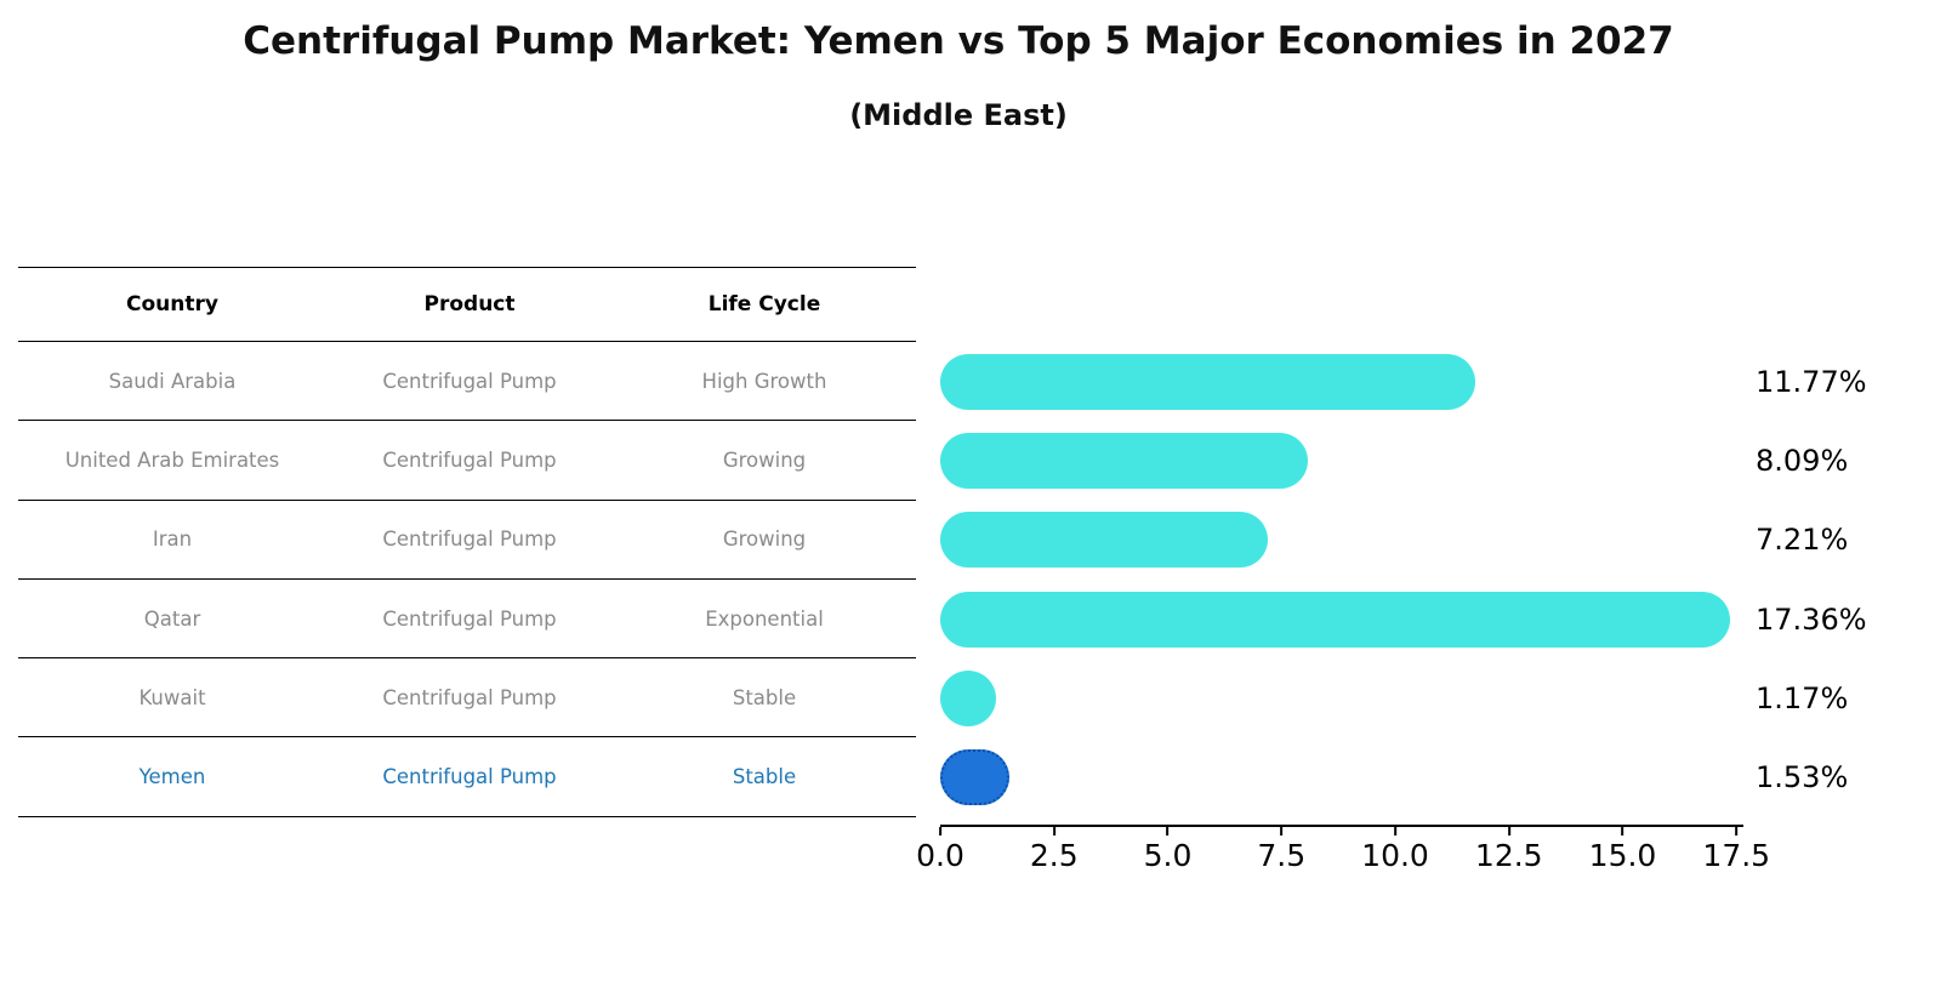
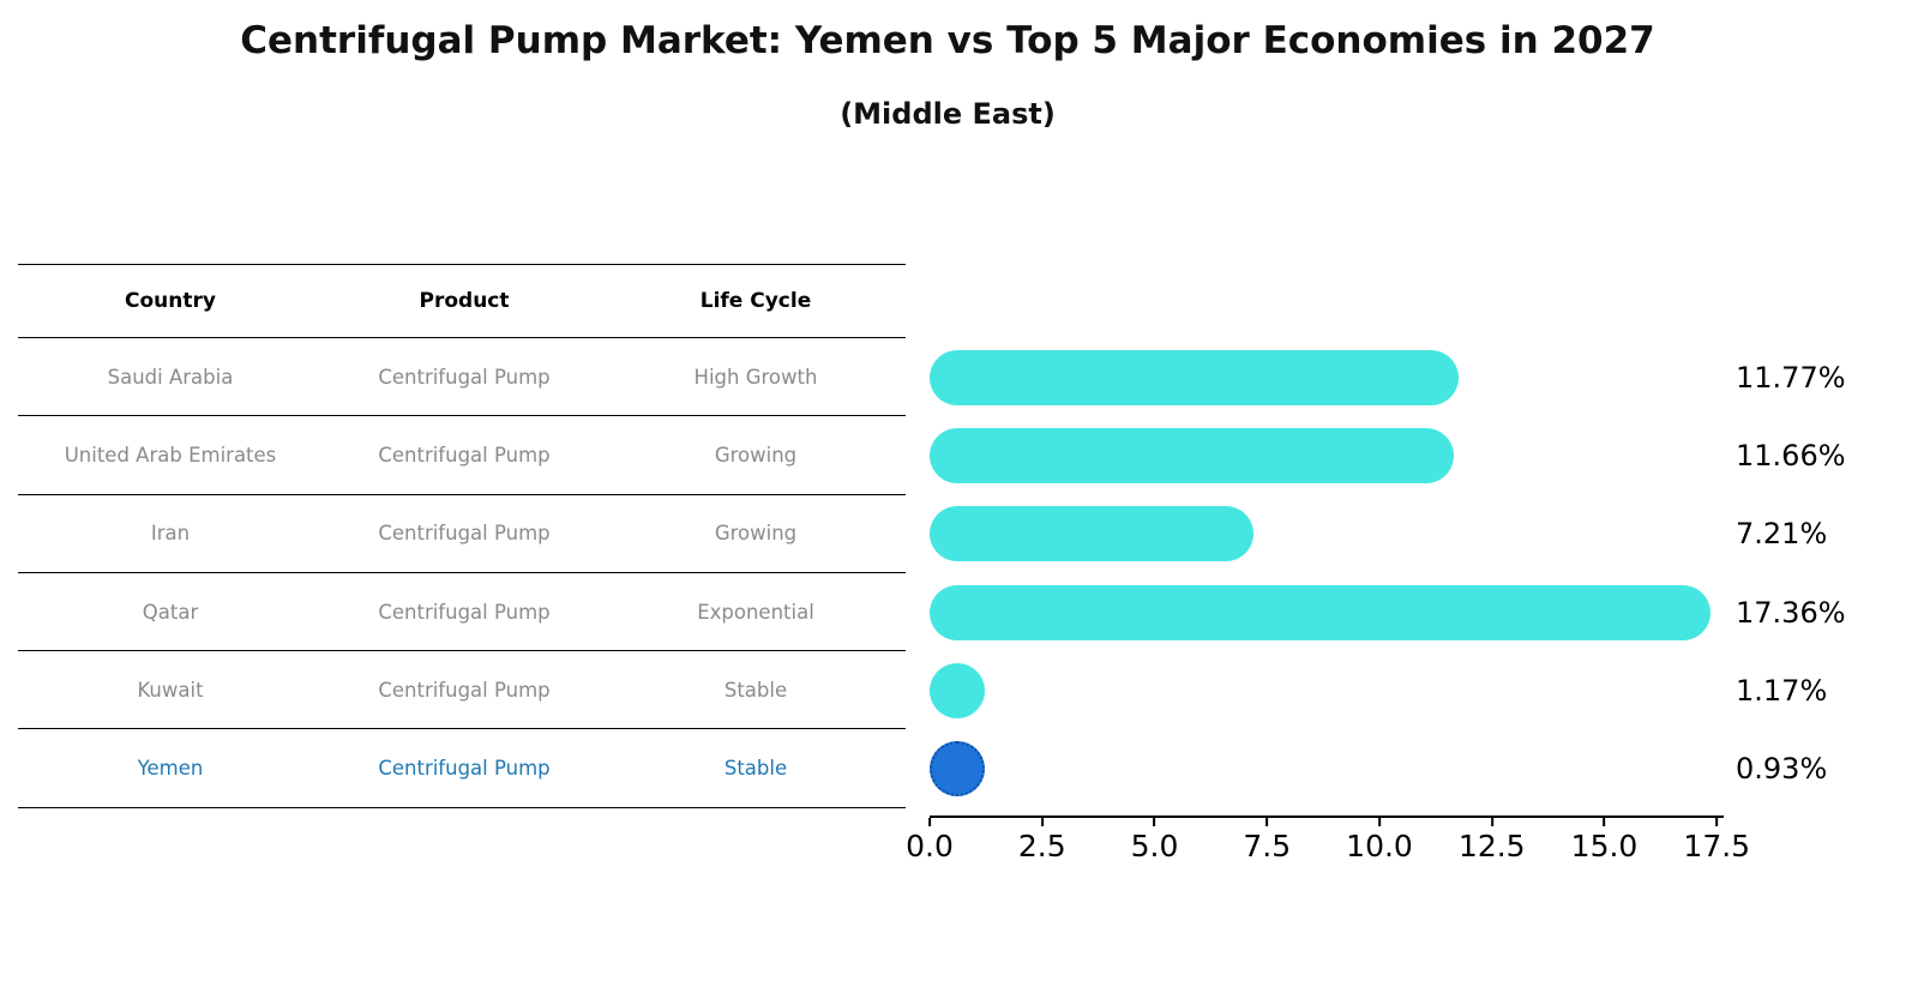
United Arab Emirates: 8.09% -> 11.66%
Yemen: 1.53% -> 0.93%
